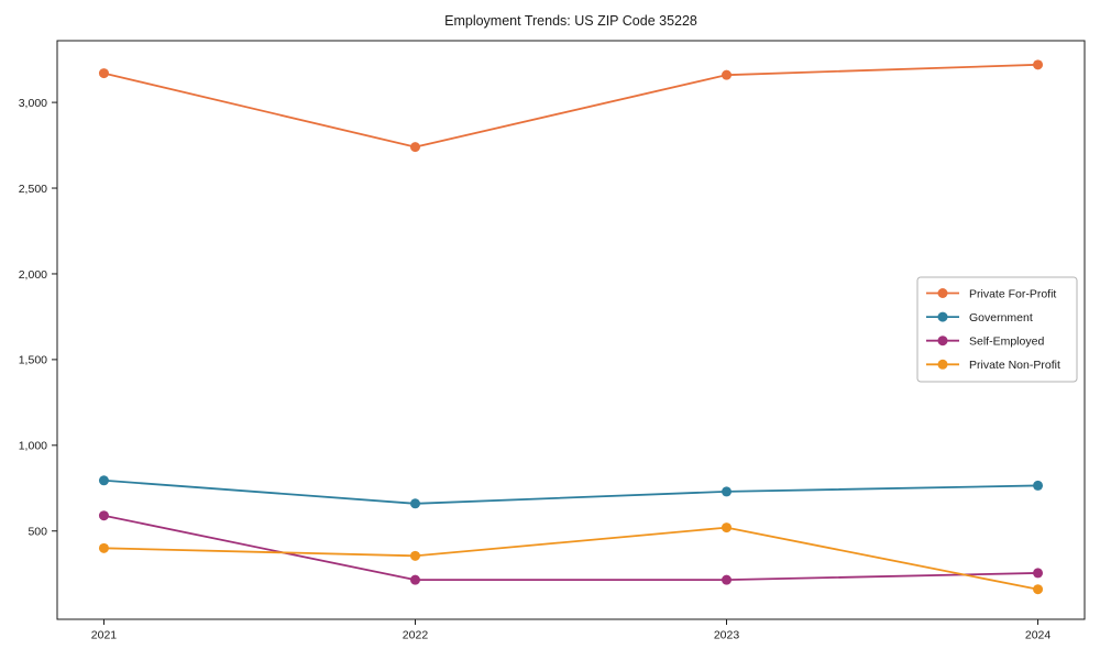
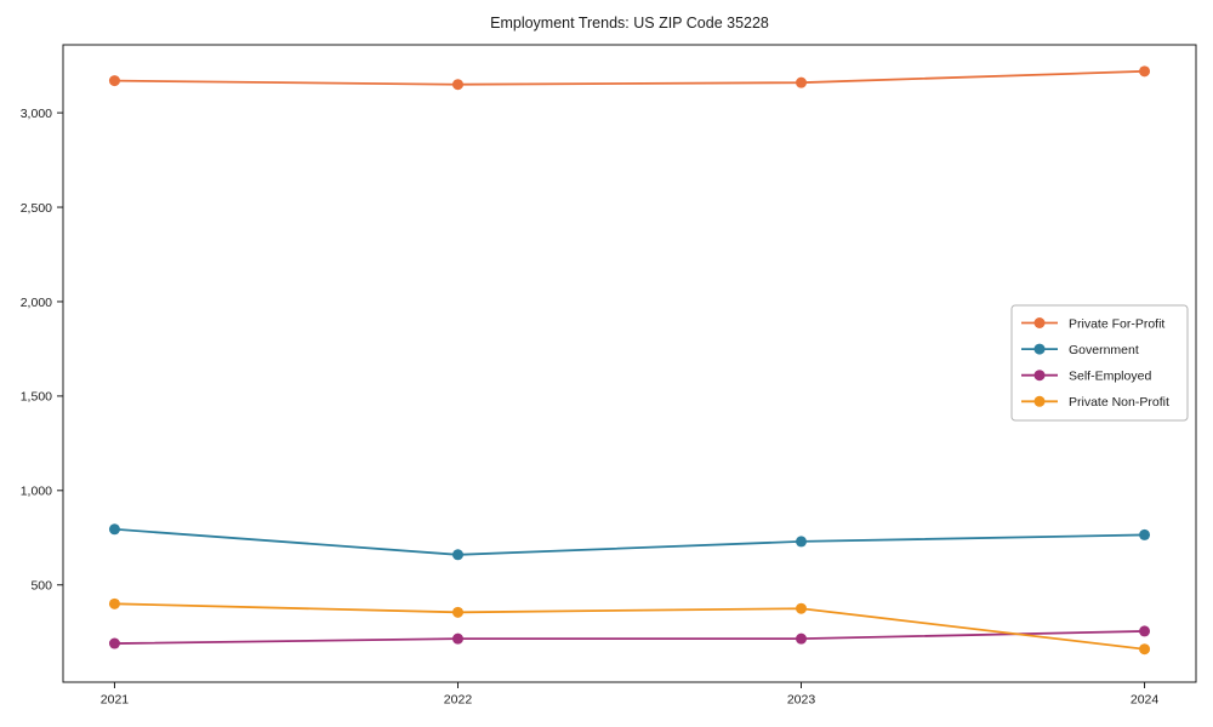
Self-Employed/2021: 590 -> 190
Private For-Profit/2022: 2740 -> 3150
Private Non-Profit/2023: 520 -> 380
